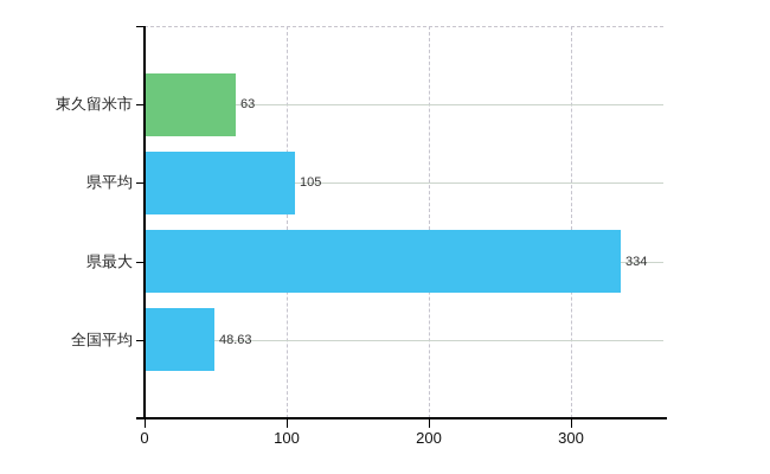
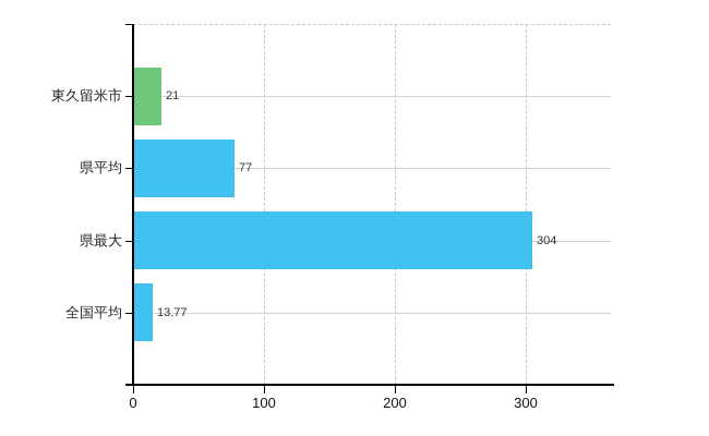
東久留米市: 63 -> 21
県平均: 105 -> 77
県最大: 334 -> 304
全国平均: 48.63 -> 13.77
